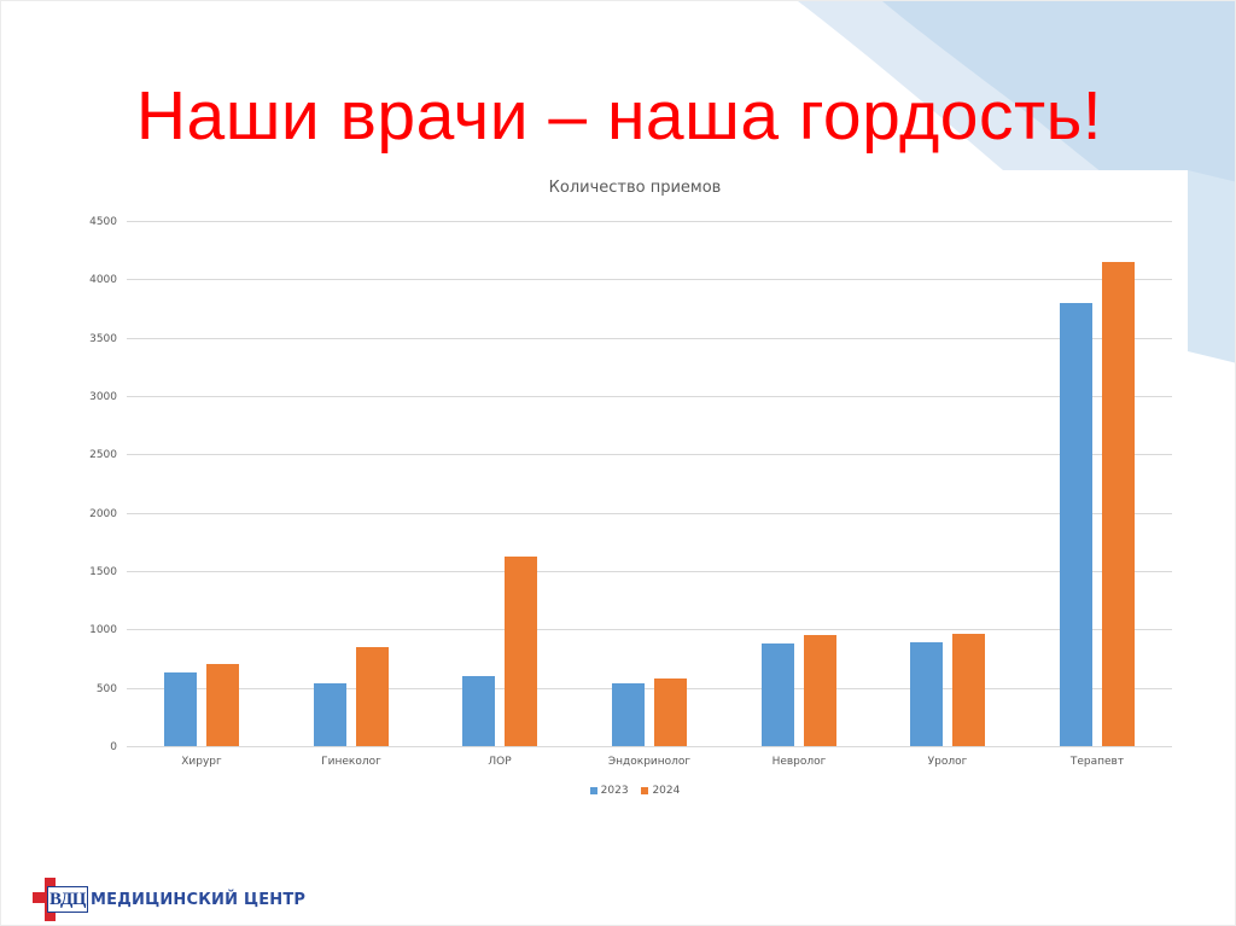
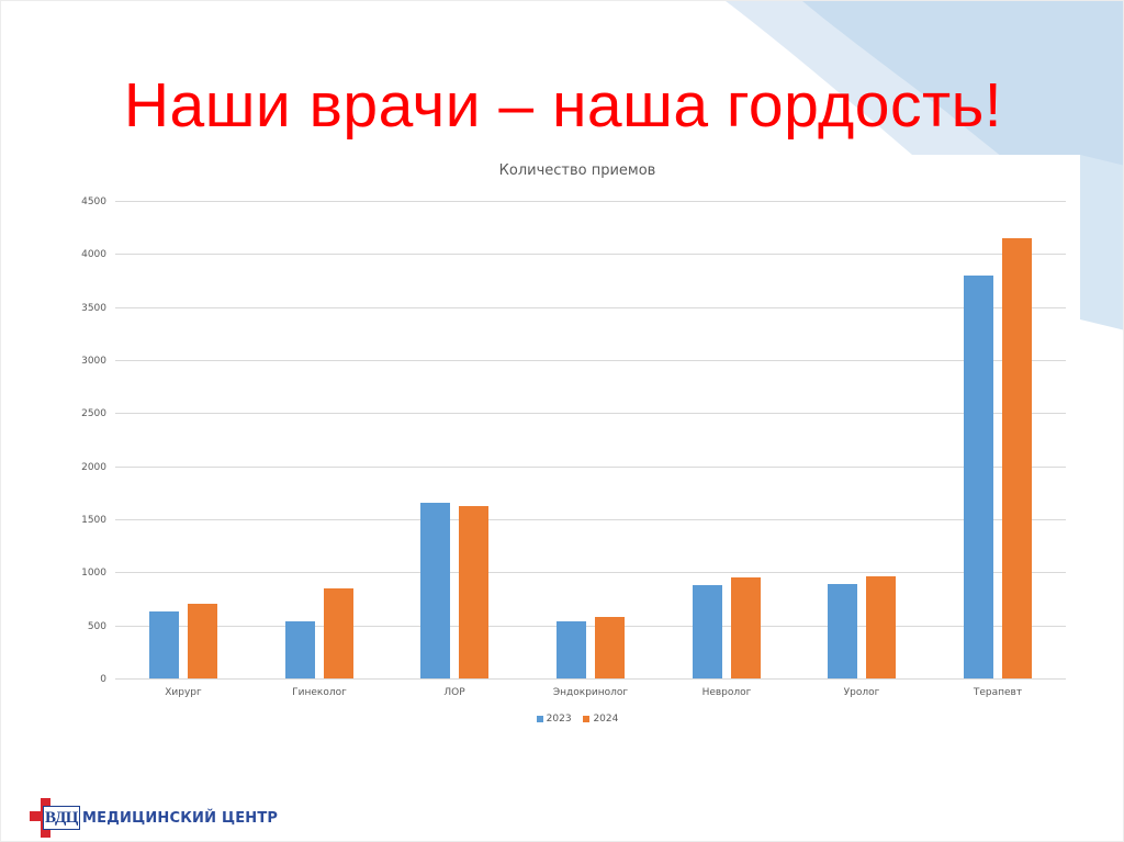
2023/ЛОР: 600 -> 1600
